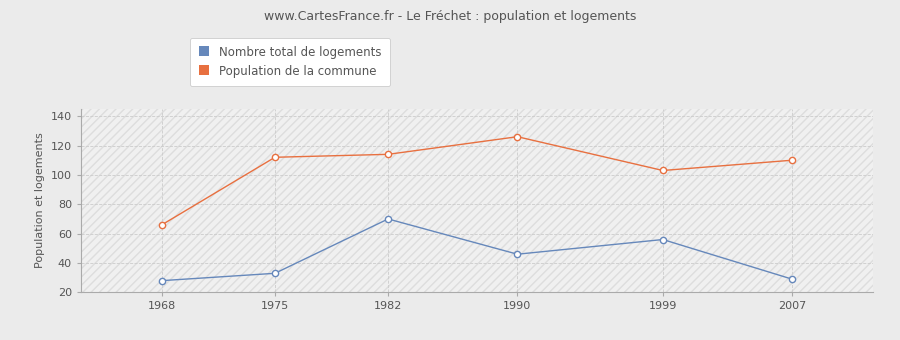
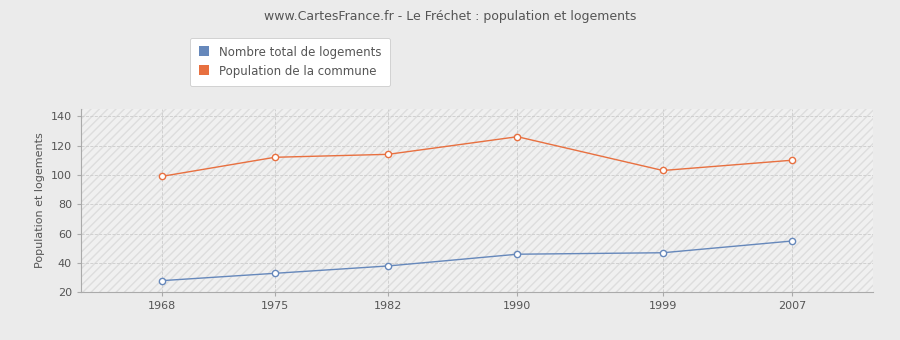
Population de la commune/1968: 66 -> 99
Nombre total de logements/1982: 70 -> 38
Nombre total de logements/1999: 56 -> 47
Nombre total de logements/2007: 29 -> 55
